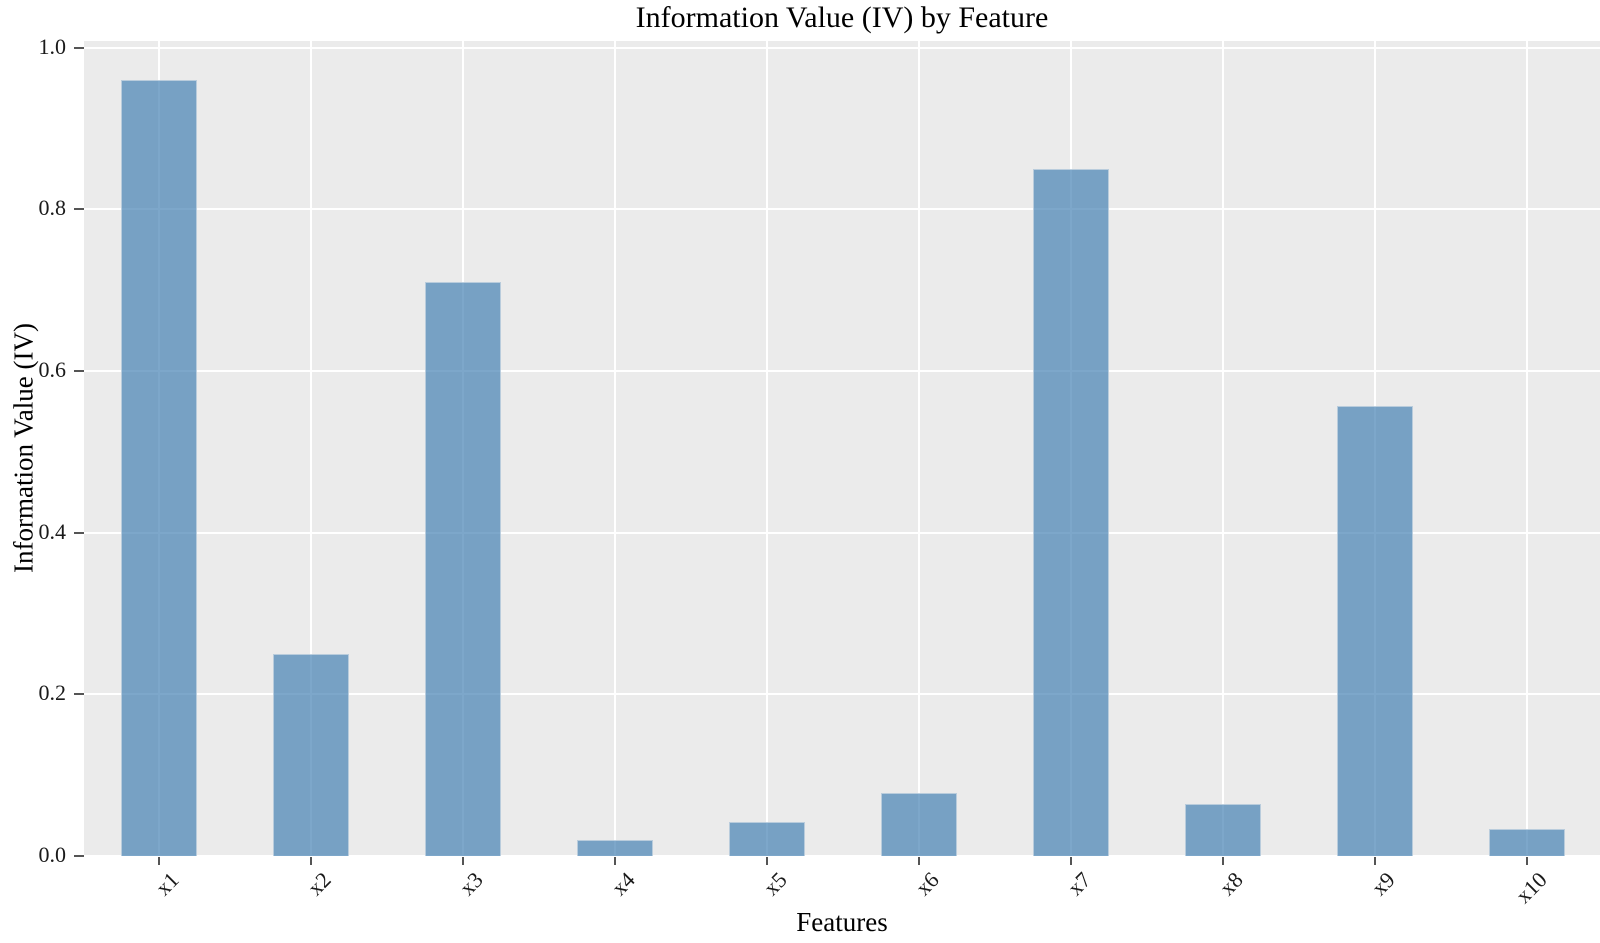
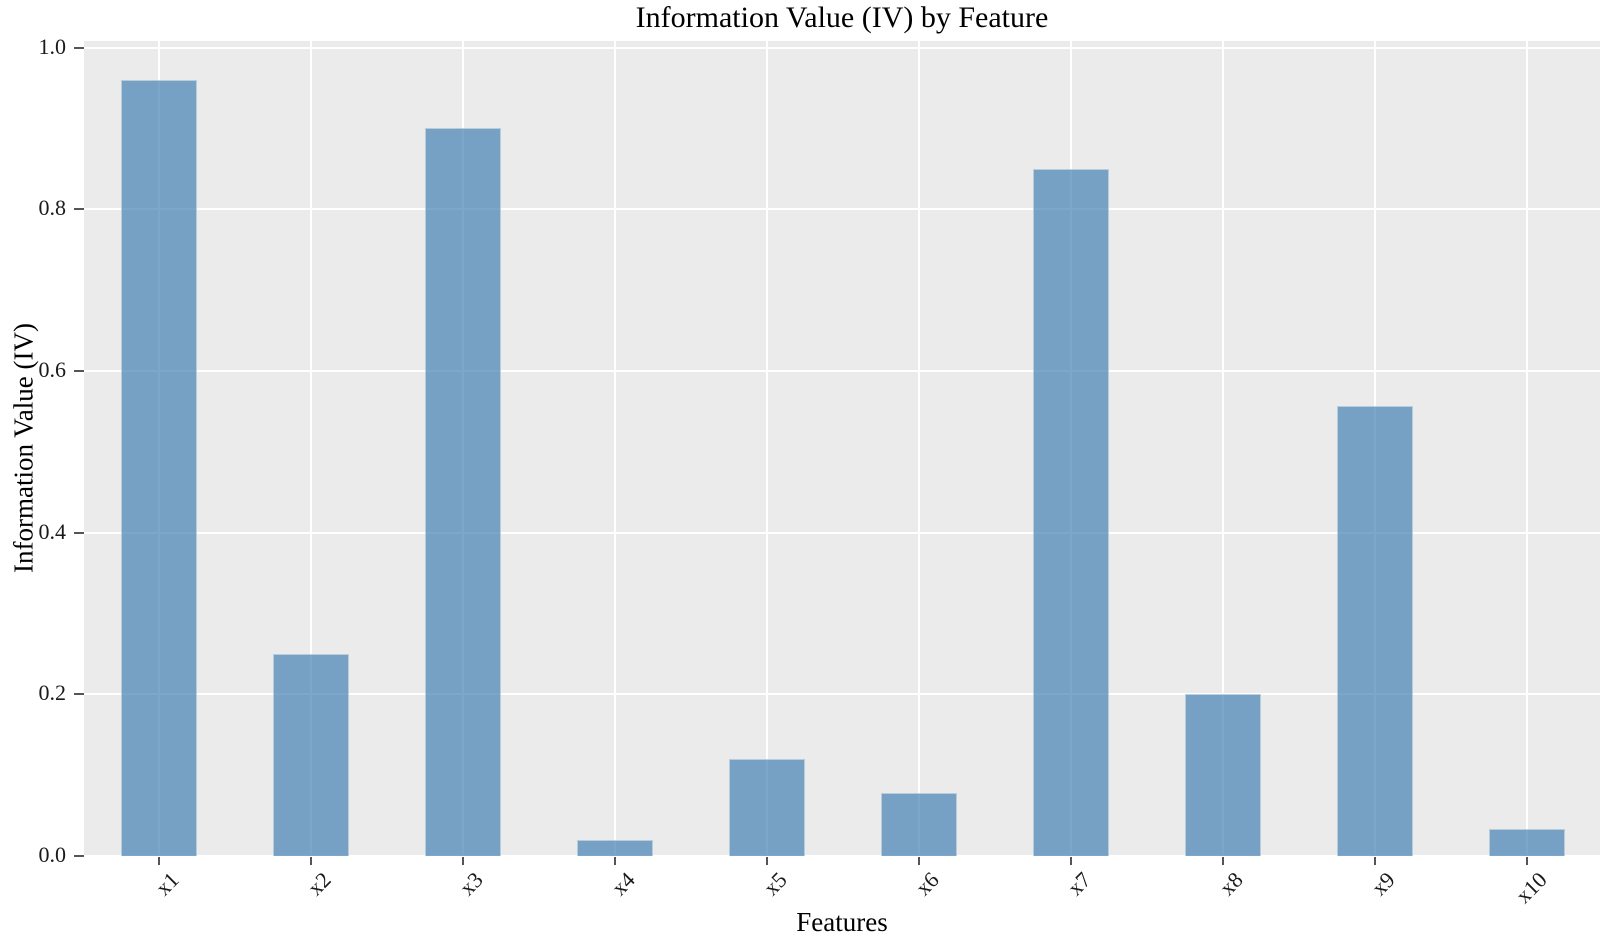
x3: 0.71 -> 0.90
x5: 0.04 -> 0.12
x8: 0.06 -> 0.20
